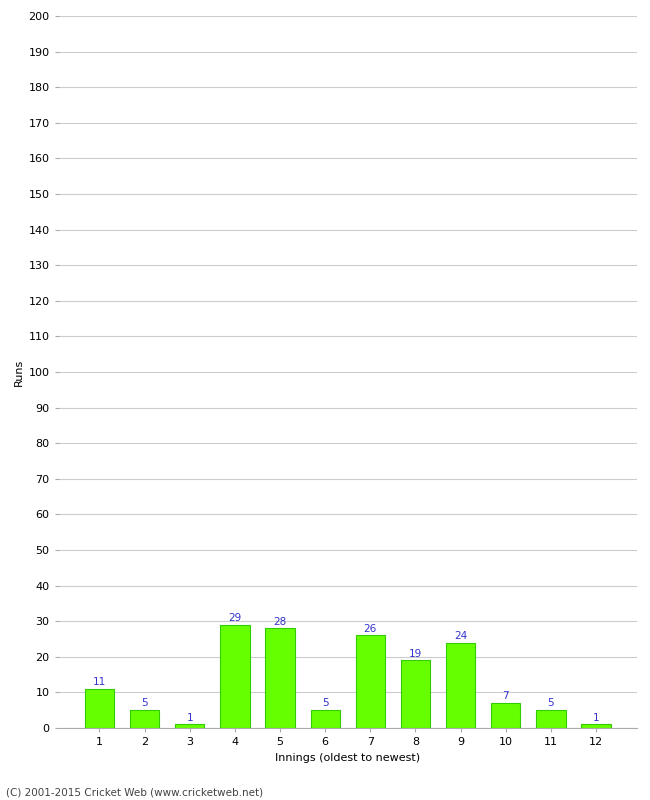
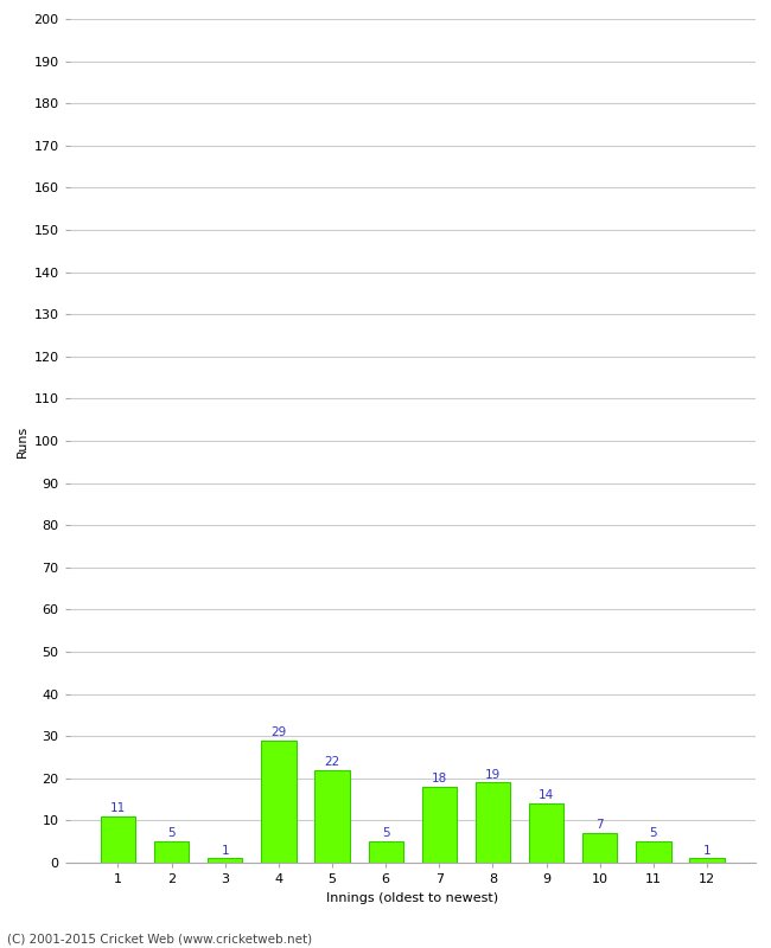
5: 28 -> 22
7: 26 -> 18
9: 24 -> 14
